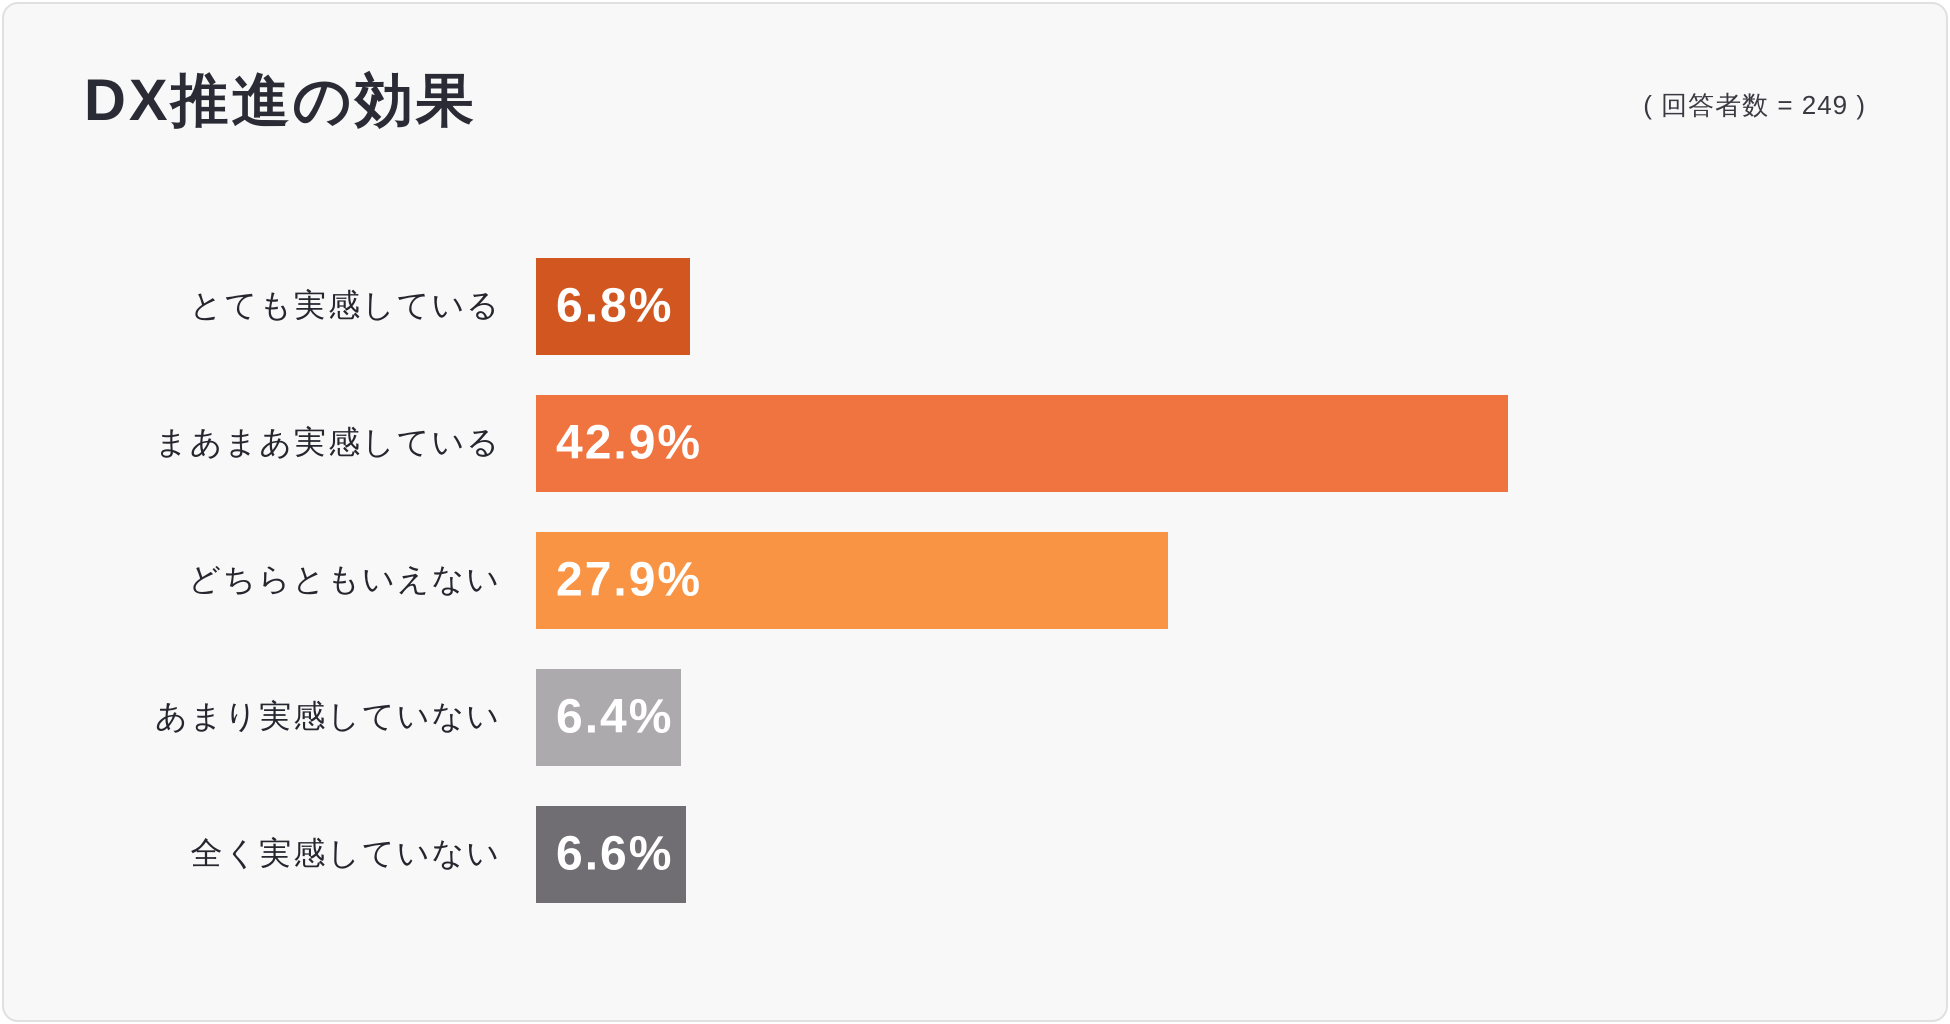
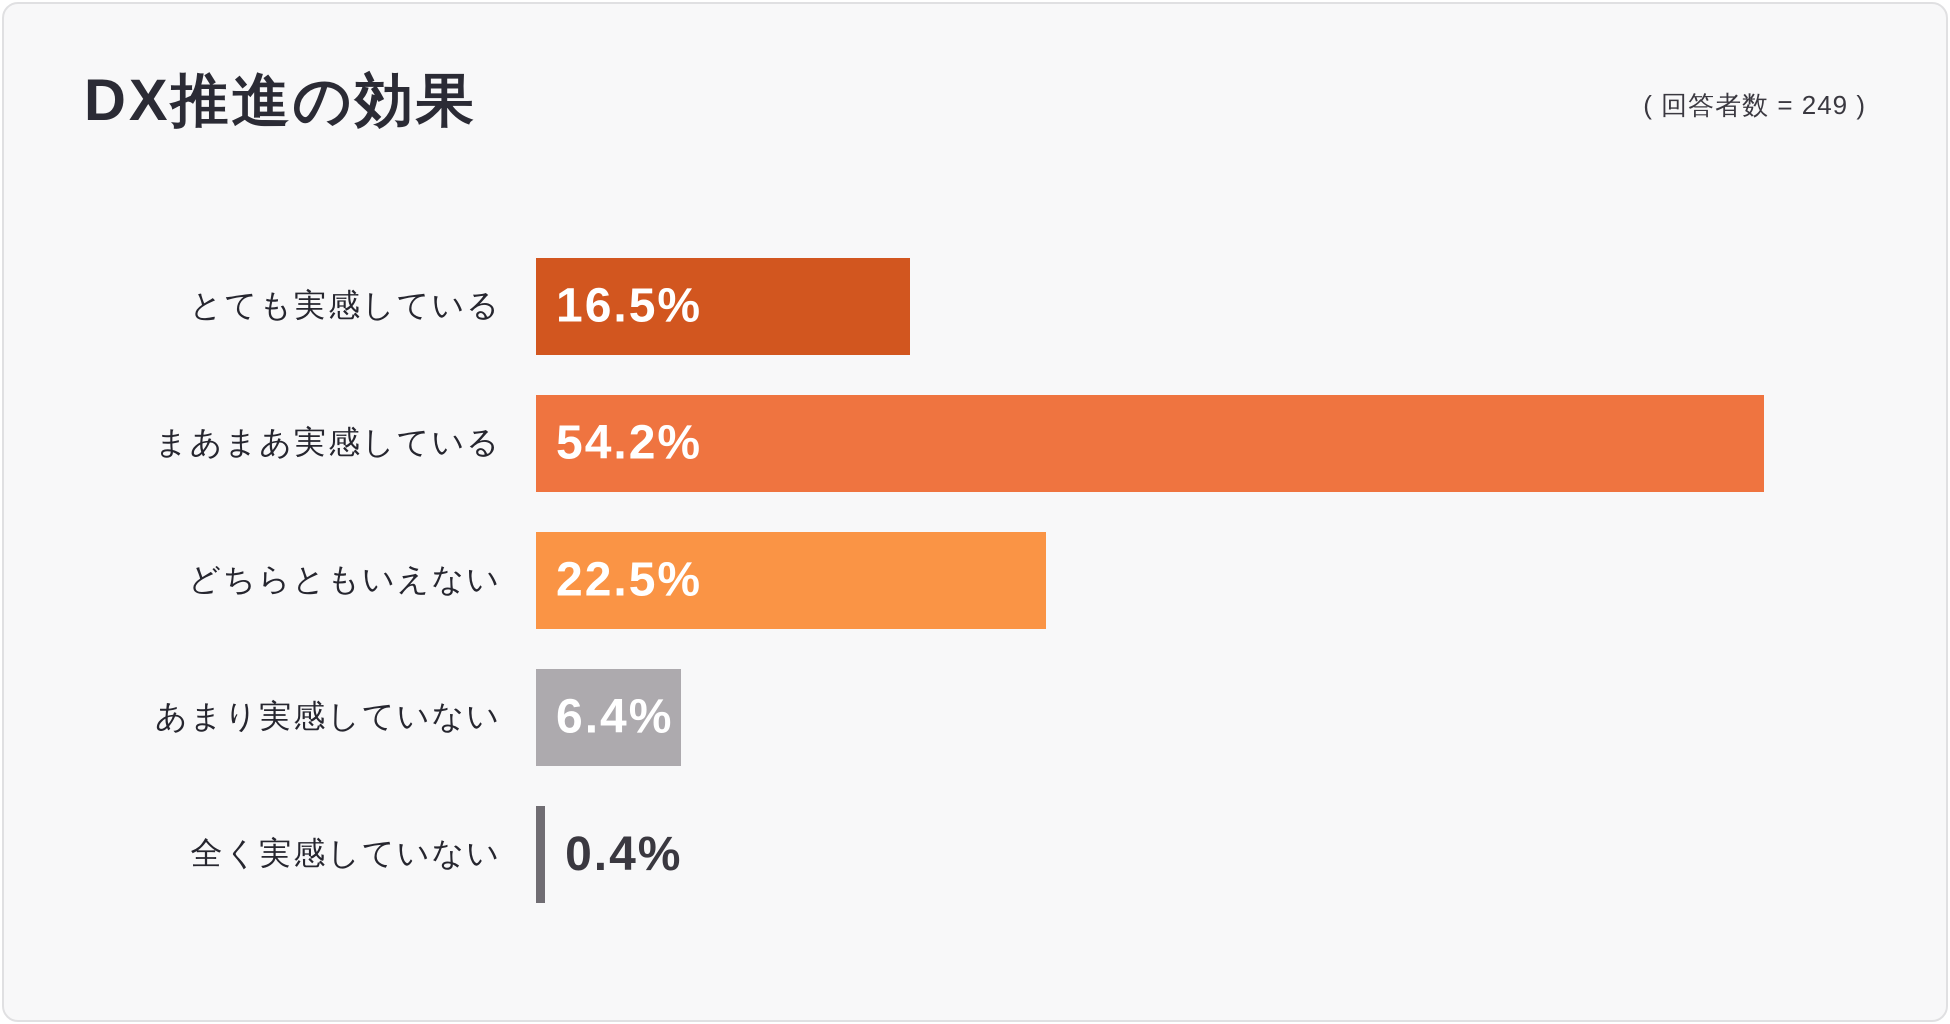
とても実感している: 6.8% -> 16.5%
まあまあ実感している: 42.9% -> 54.2%
どちらともいえない: 27.9% -> 22.5%
全く実感していない: 6.6% -> 0.4%
